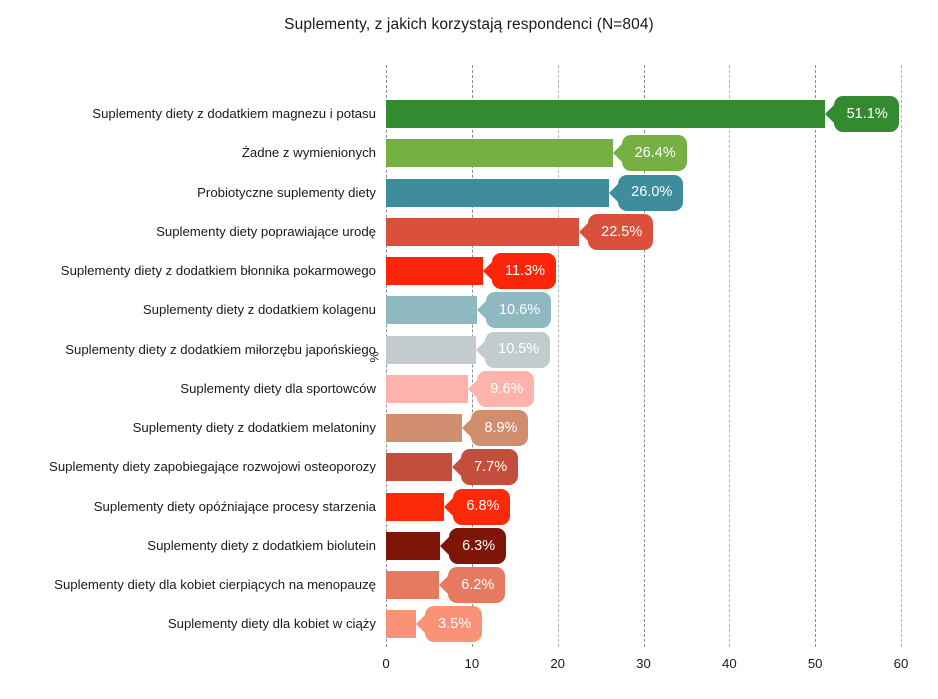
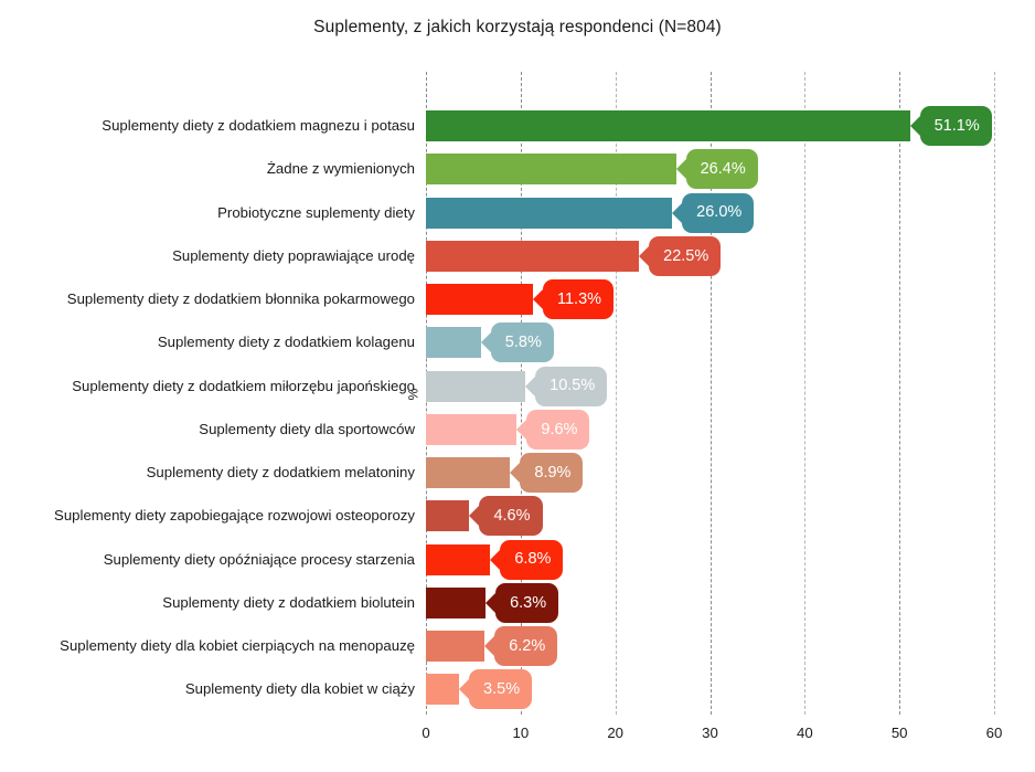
Suplementy diety z dodatkiem kolagenu: 10.6% -> 5.8%
Suplementy diety zapobiegające rozwojowi osteoporozy: 7.7% -> 4.6%
